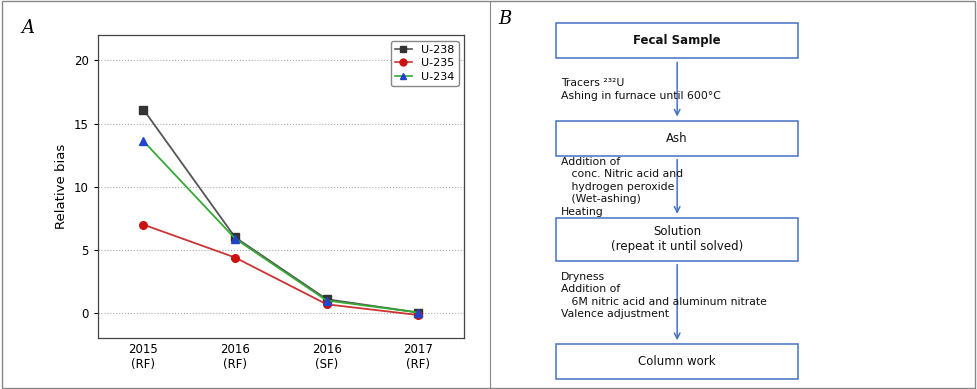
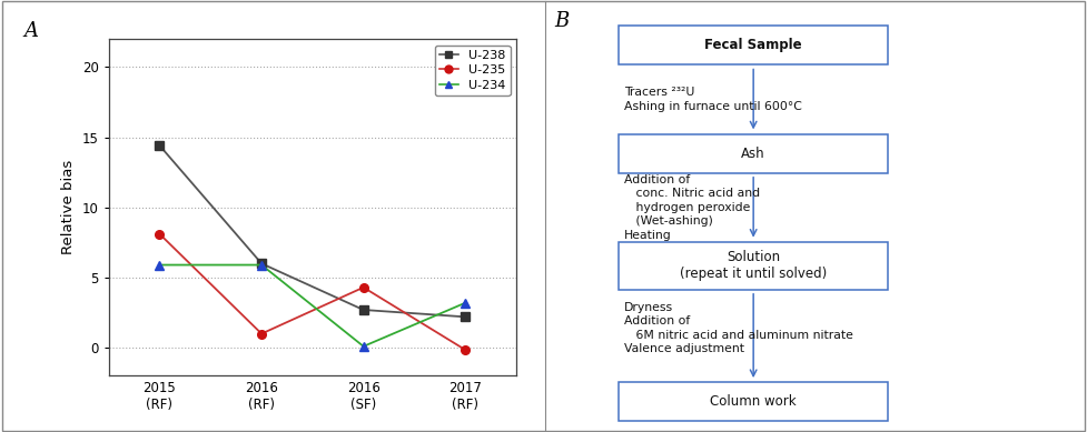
U-238/2015 (RF): 16.1 -> 14.4
U-235/2015 (RF): 7.0 -> 8.1
U-234/2015 (RF): 13.6 -> 5.9
U-235/2016 (RF): 4.4 -> 1.0
U-238/2016 (SF): 1.1 -> 2.7
U-235/2016 (SF): 0.7 -> 4.3
U-234/2016 (SF): 1.0 -> 0.1
U-238/2017 (RF): 0.1 -> 2.2
U-234/2017 (RF): 0.1 -> 3.2
